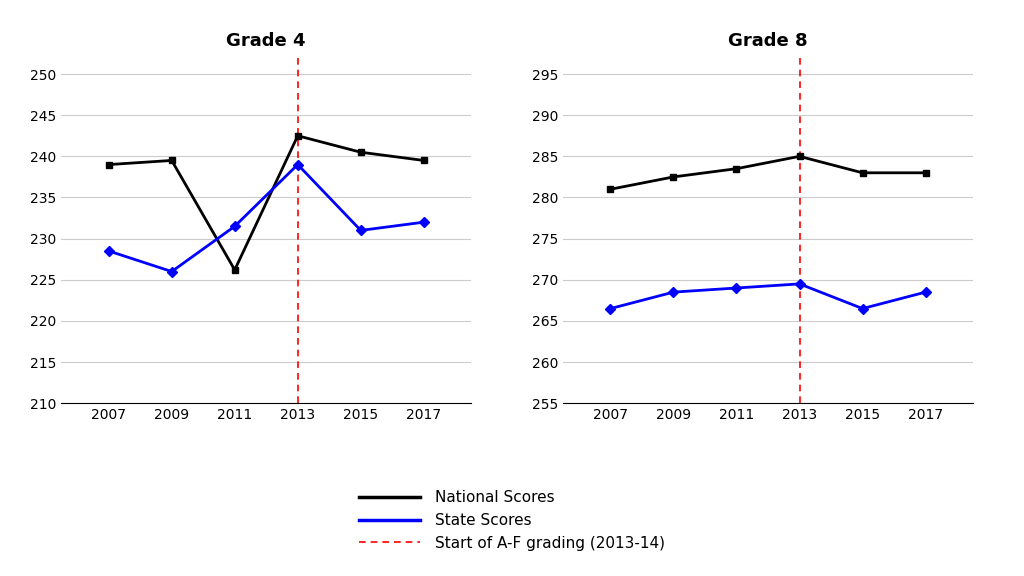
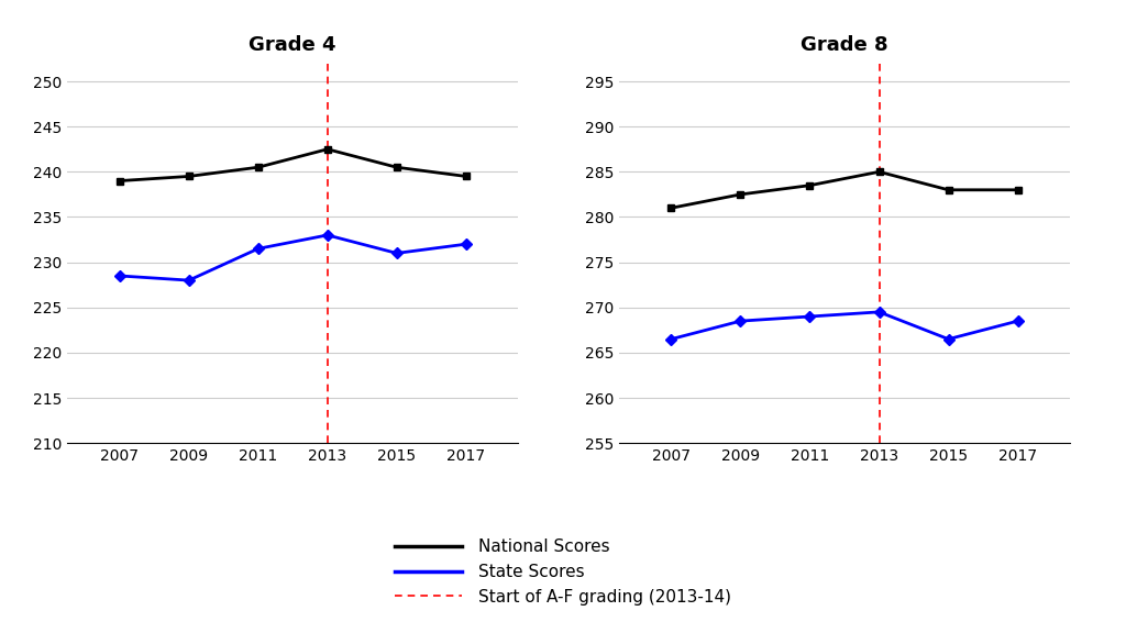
Grade 4/State Scores/2009: 226.0 -> 228.0
Grade 4/National Scores/2011: 226.2 -> 240.5
Grade 4/State Scores/2013: 239.0 -> 233.0
